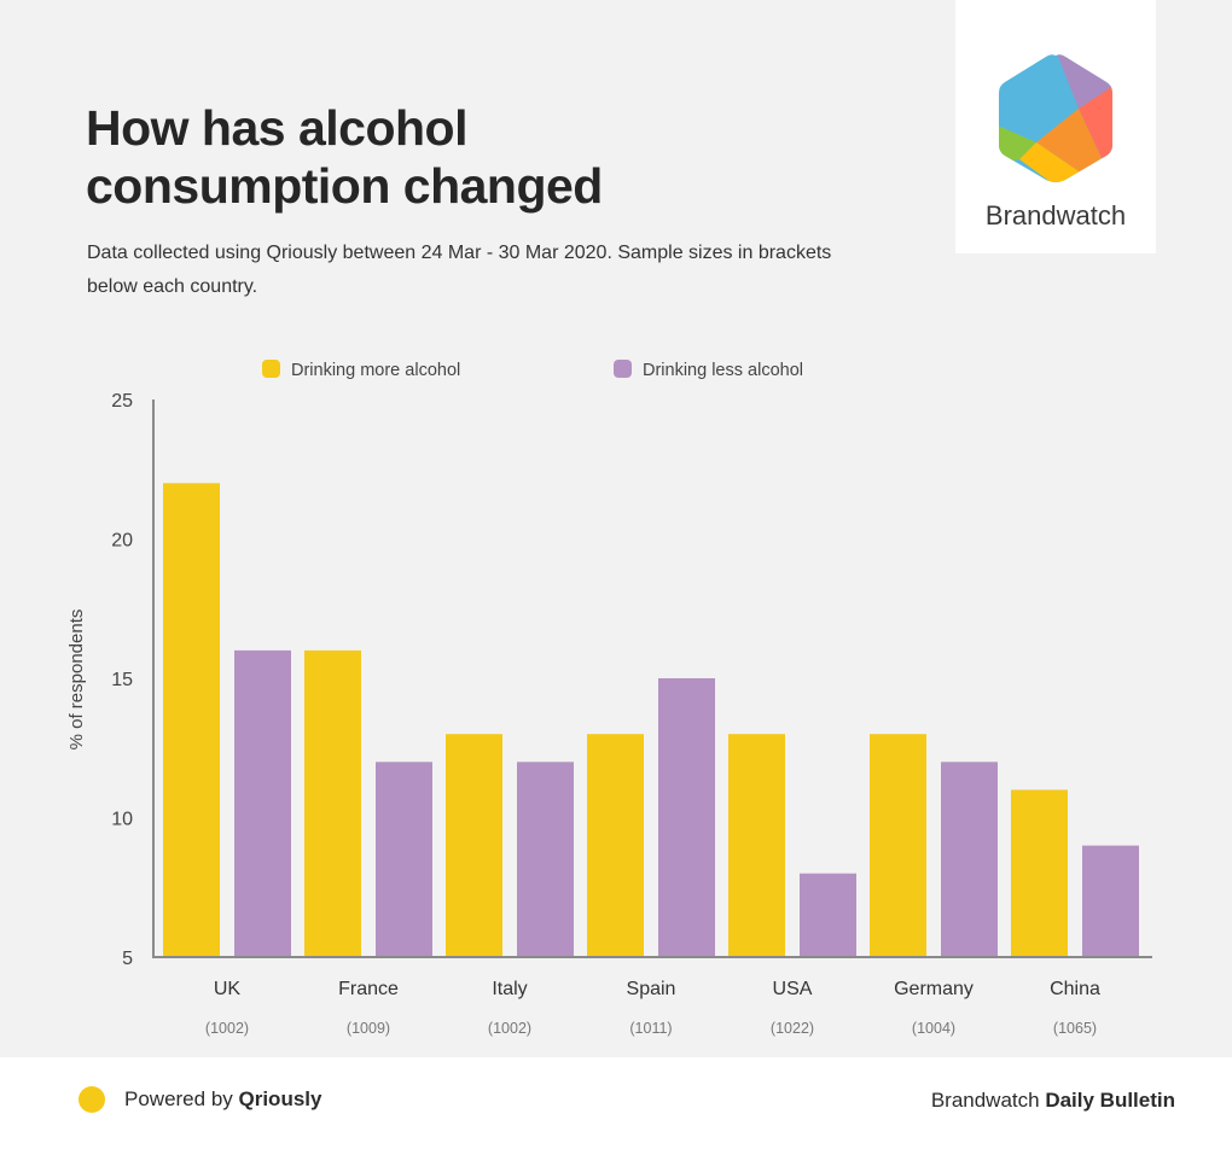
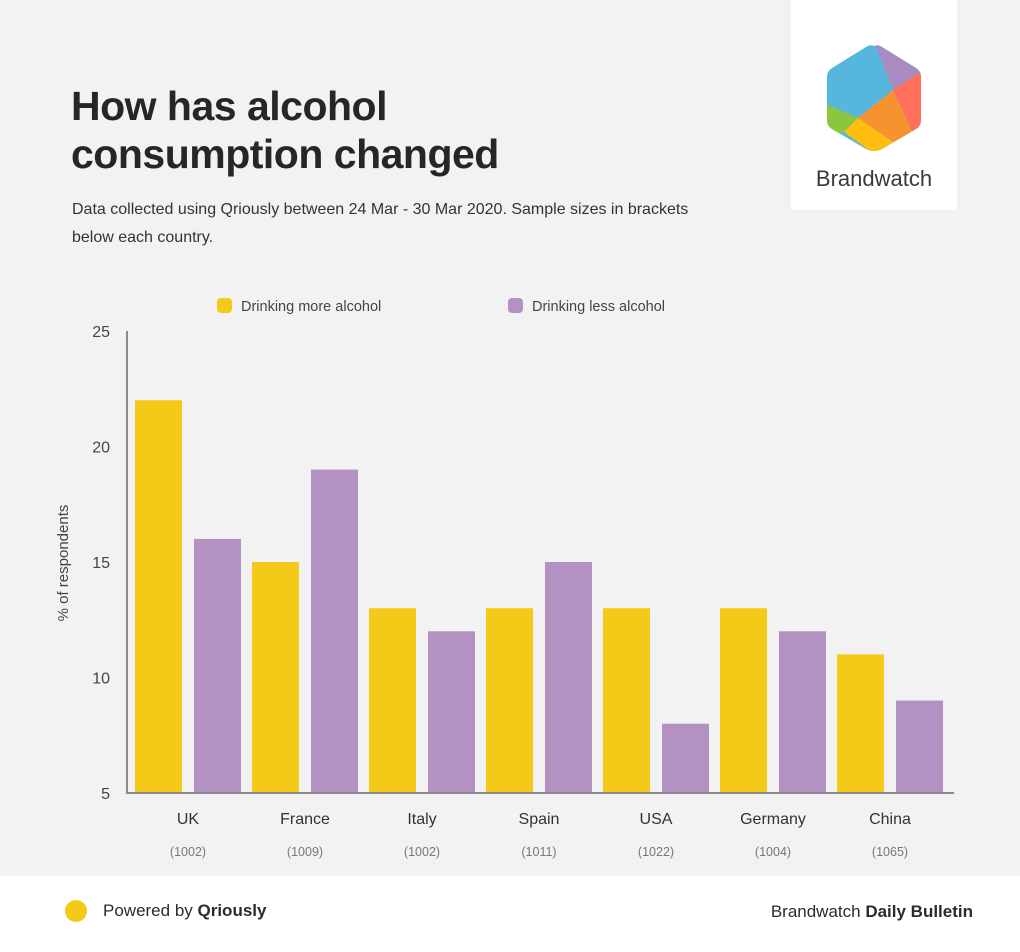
Drinking more alcohol/France: 16 -> 15
Drinking less alcohol/France: 12 -> 19
